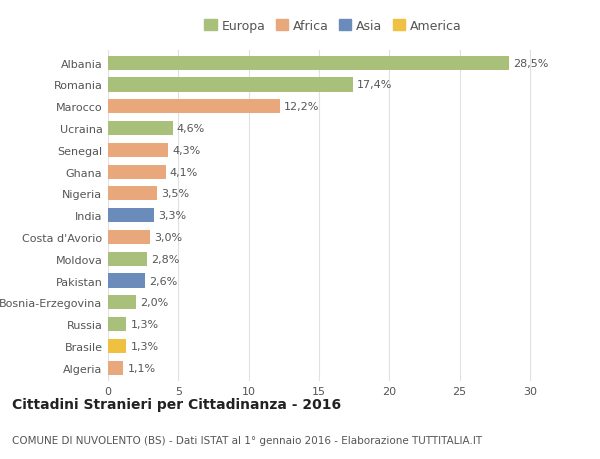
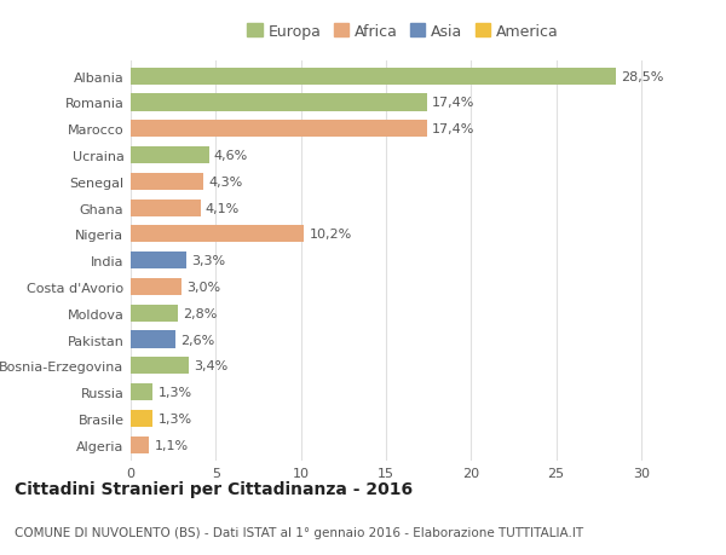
Marocco: 12,2% -> 17,4%
Nigeria: 3,5% -> 10,2%
Bosnia-Erzegovina: 2,0% -> 3,4%
